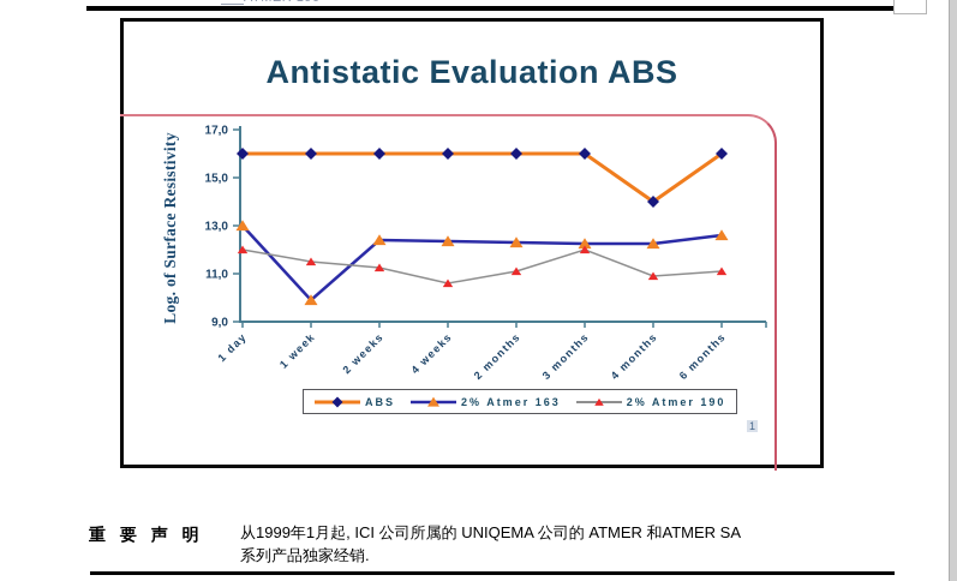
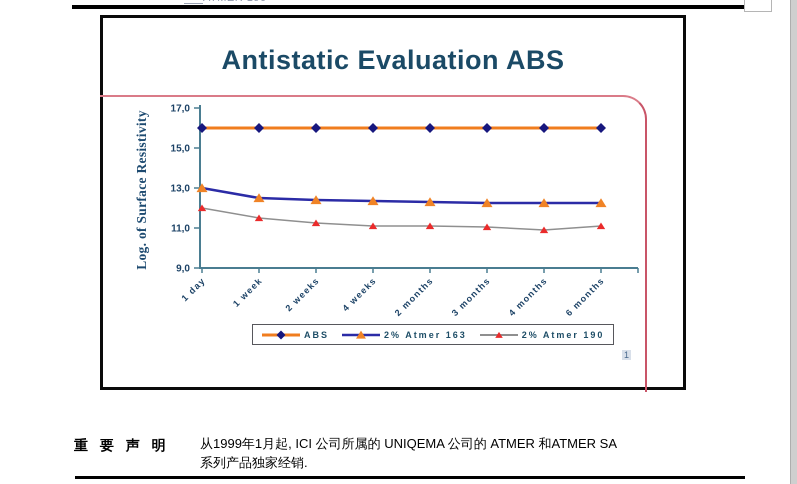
2% Atmer 163/1 week: 9,9 -> 12,5
2% Atmer 190/4 weeks: 10,6 -> 11,1
2% Atmer 190/3 months: 12,0 -> 11,1
ABS/4 months: 14 -> 16
2% Atmer 163/6 months: 12,6 -> 12,2
